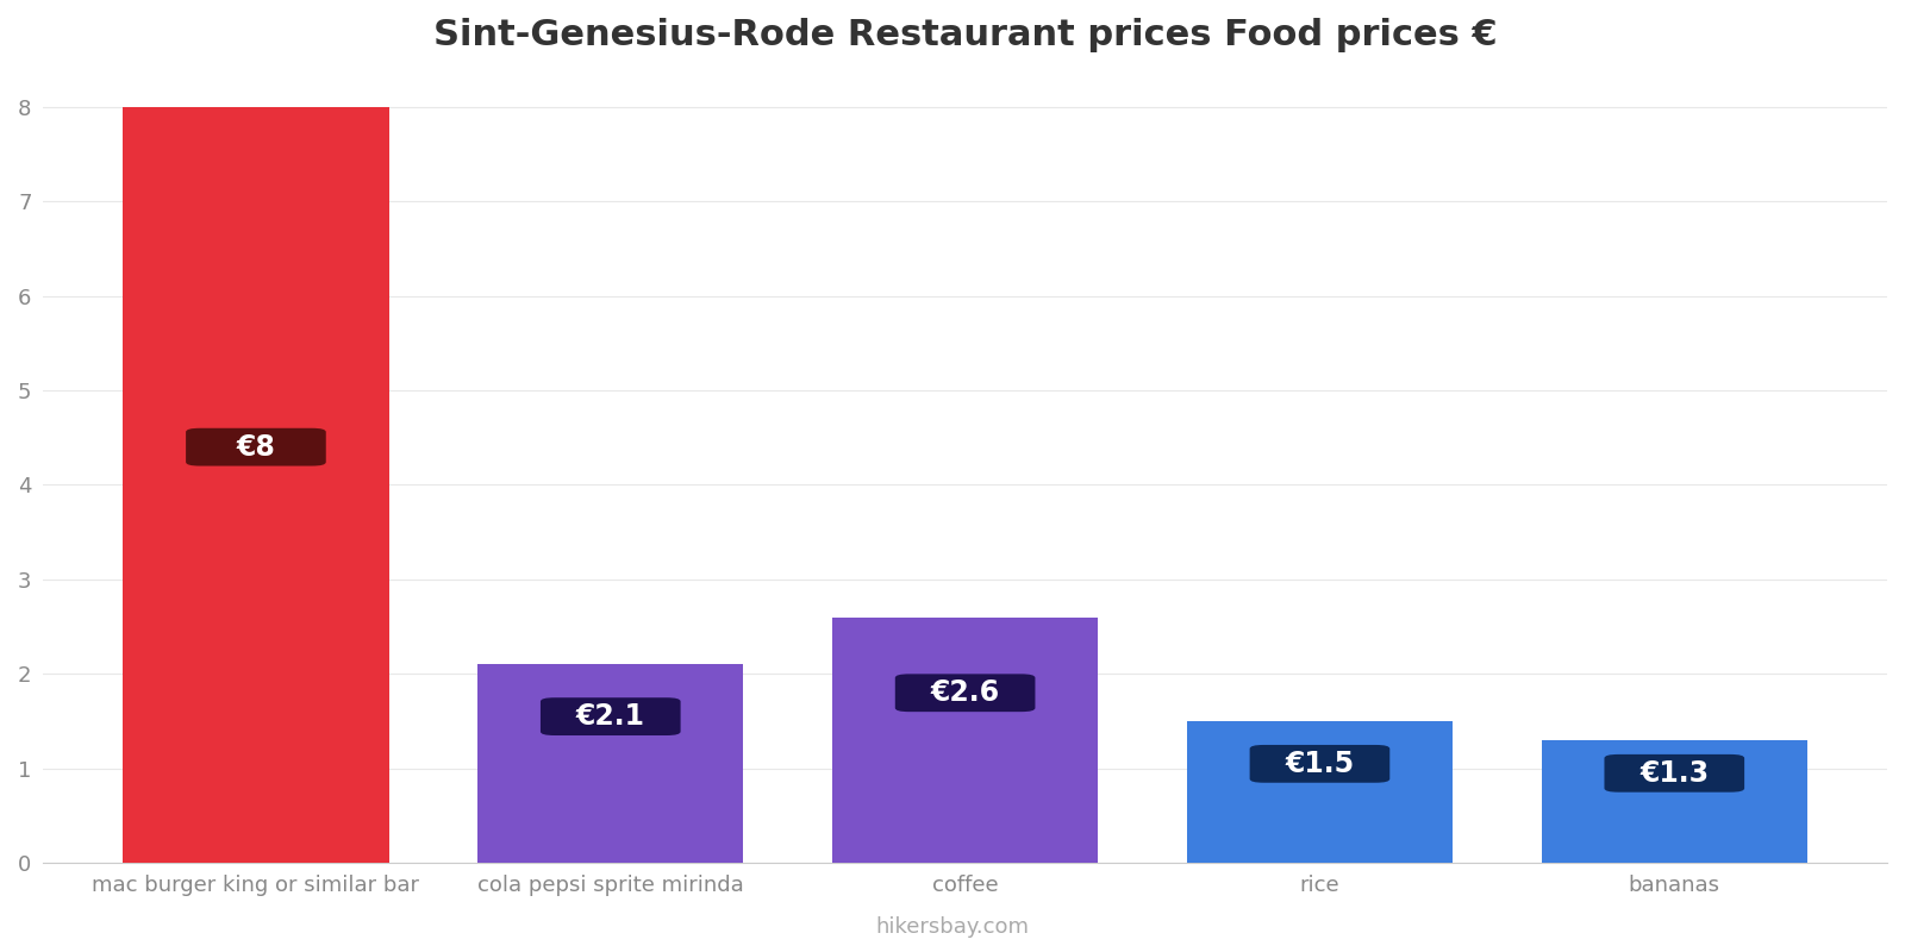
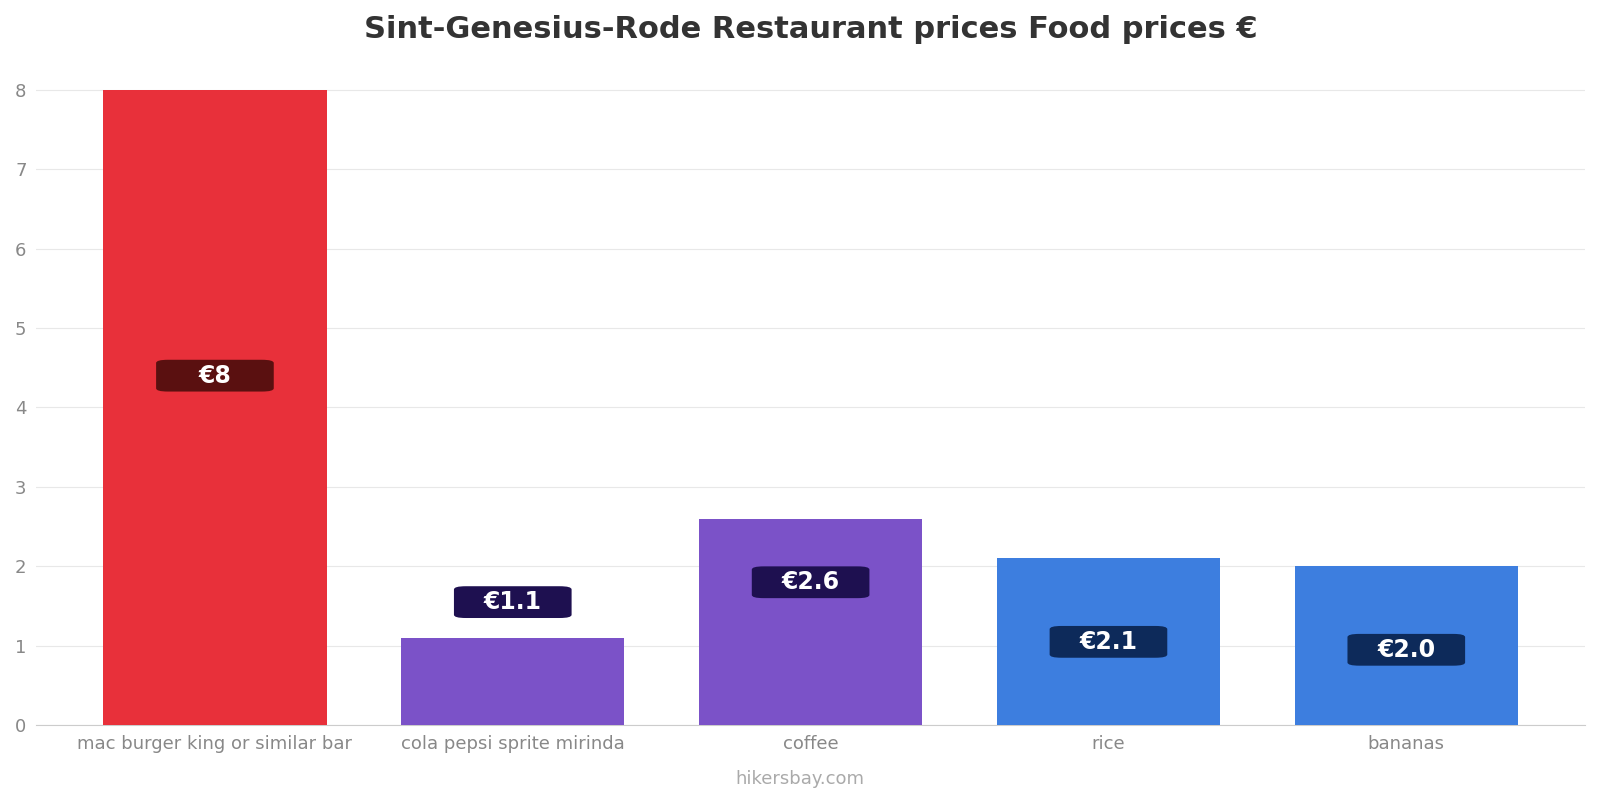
cola pepsi sprite mirinda: €2.1 -> €1.1
rice: €1.5 -> €2.1
bananas: €1.3 -> €2.0
